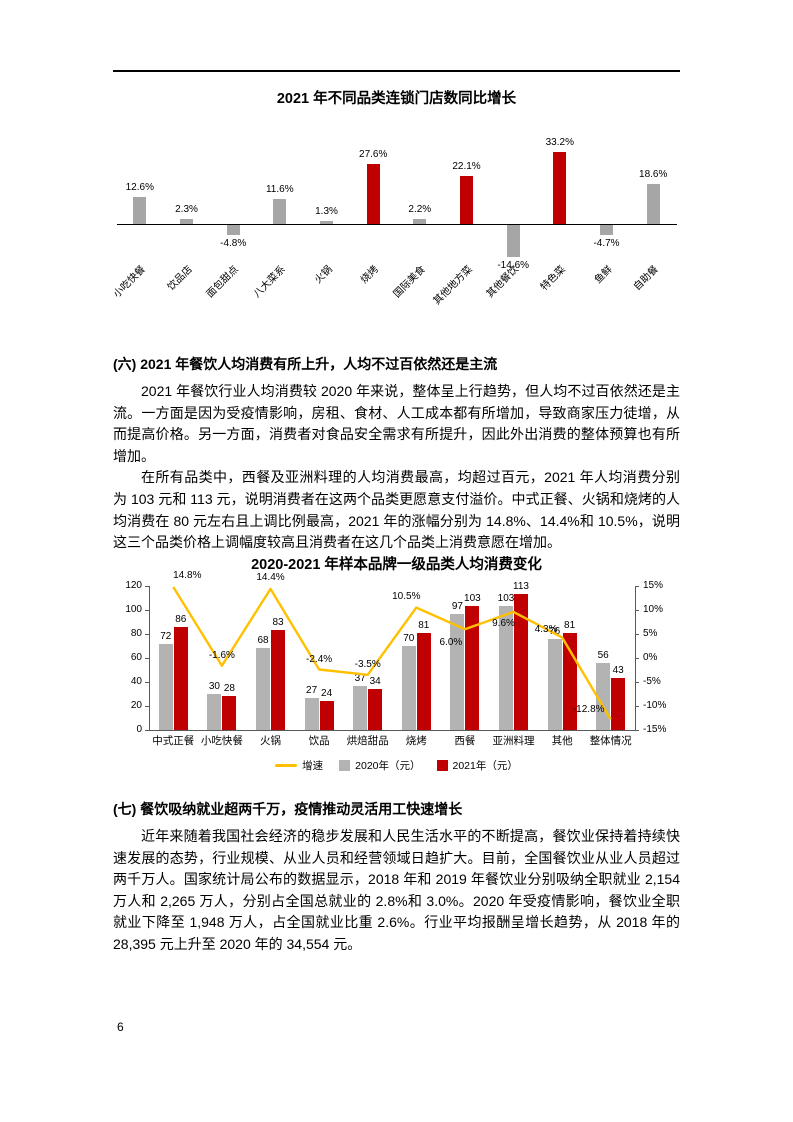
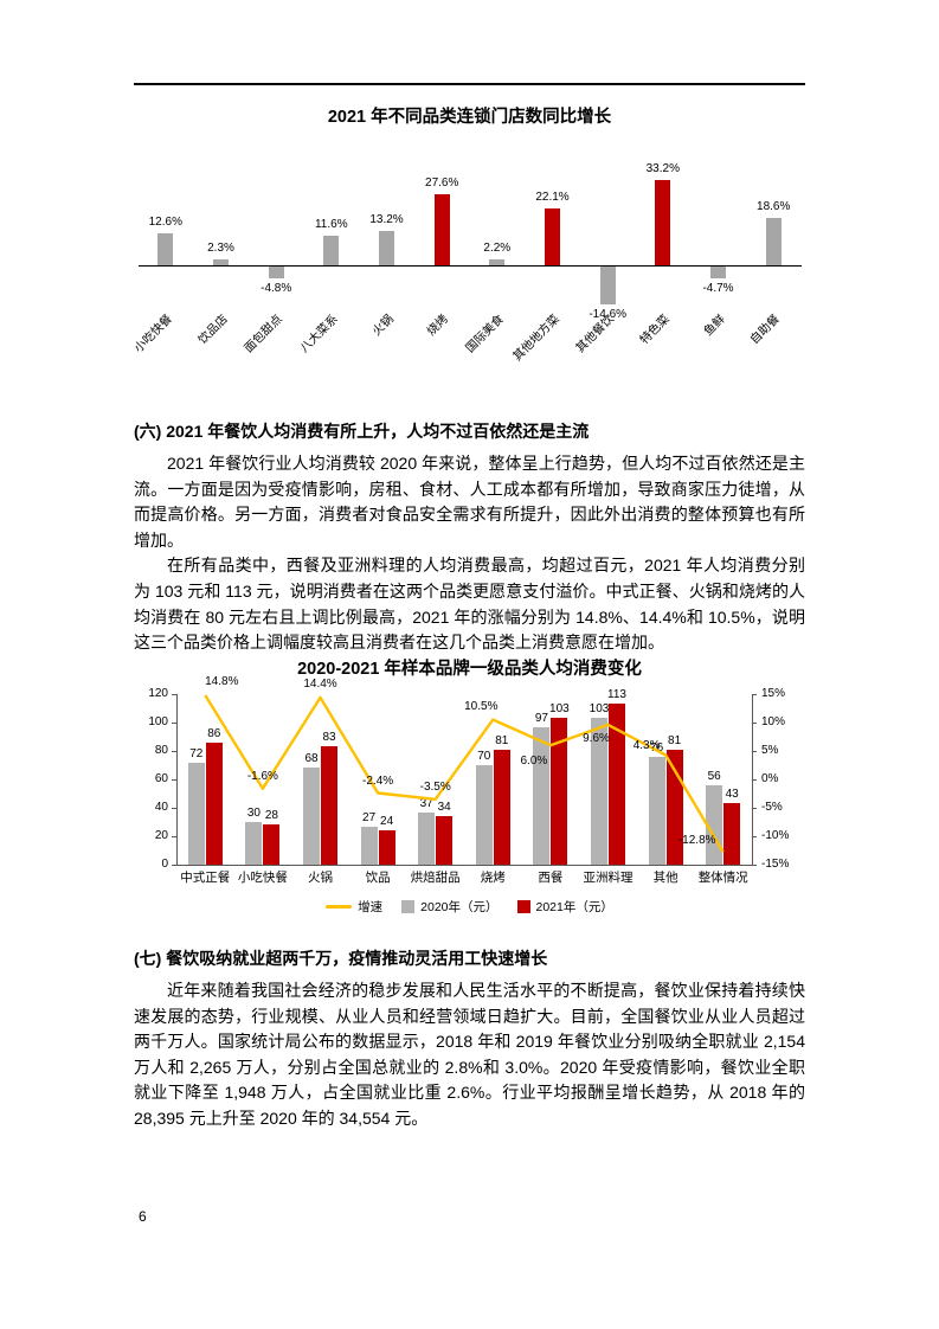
2021 年不同品类连锁门店数同比增长/火锅: 1.3% -> 13.2%
